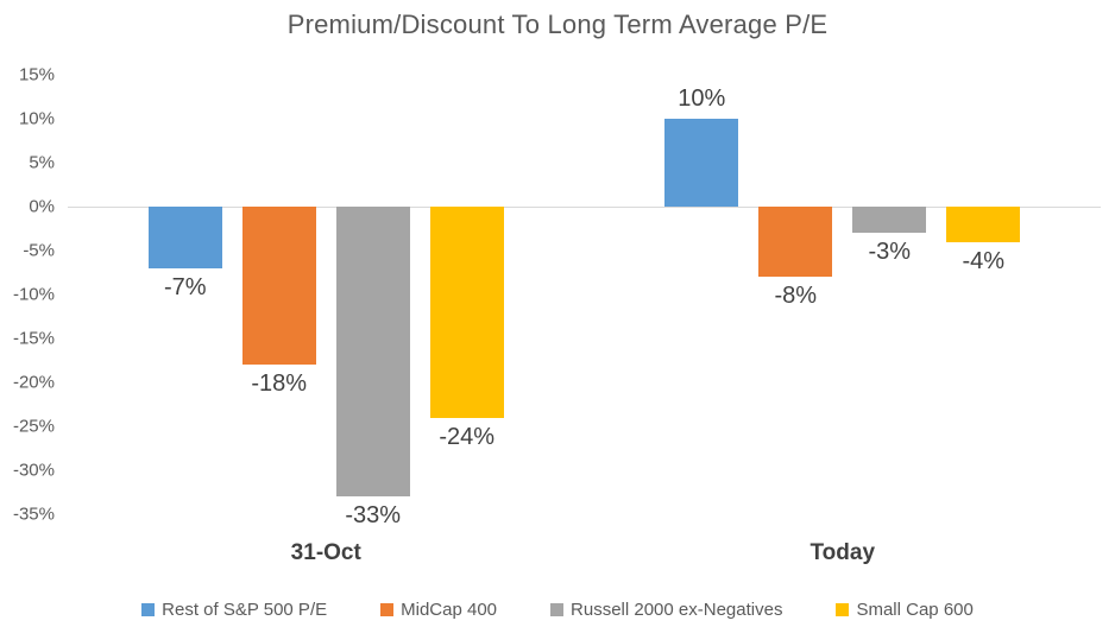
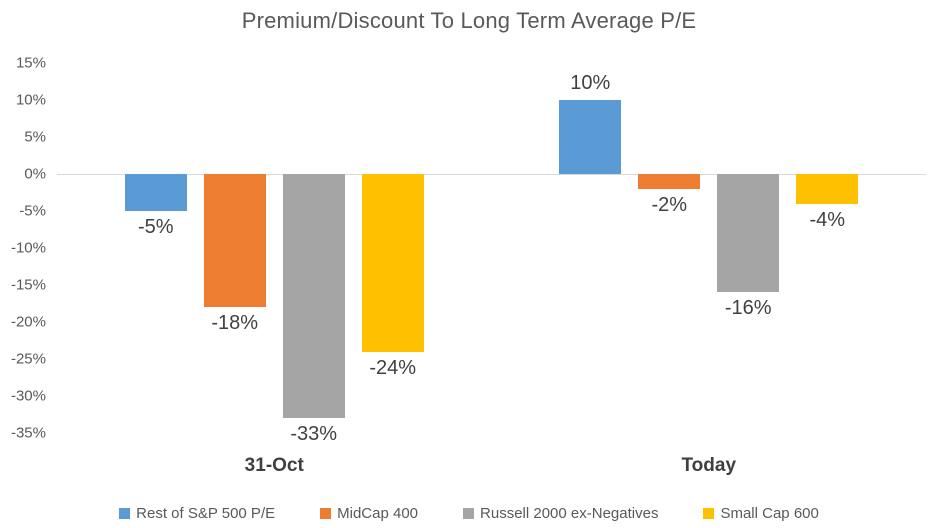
Rest of S&P 500 P/E/31-Oct: -7% -> -5%
MidCap 400/Today: -8% -> -2%
Russell 2000 ex-Negatives/Today: -3% -> -16%
